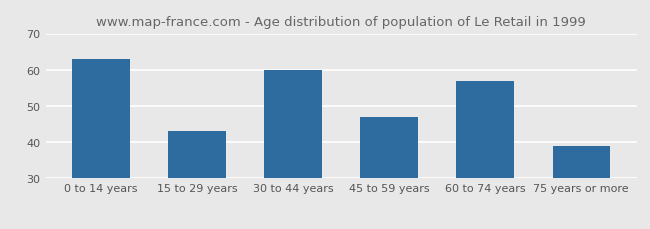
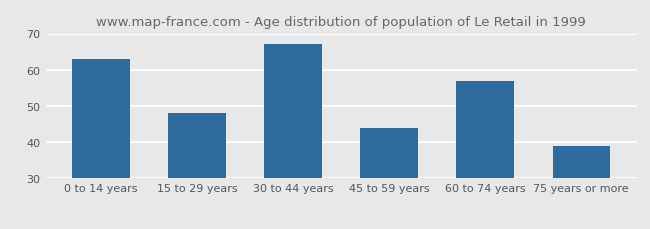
15 to 29 years: 43 -> 48
30 to 44 years: 60 -> 67
45 to 59 years: 47 -> 44
